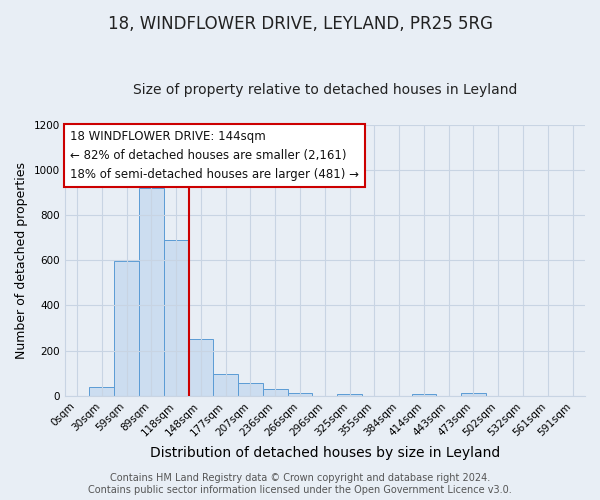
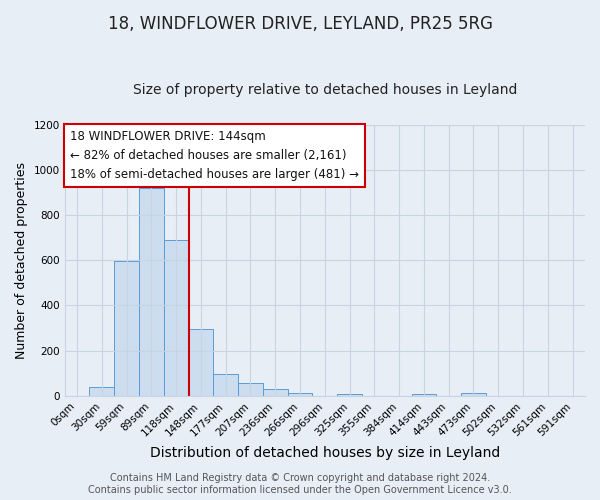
148sqm: 250 -> 295
